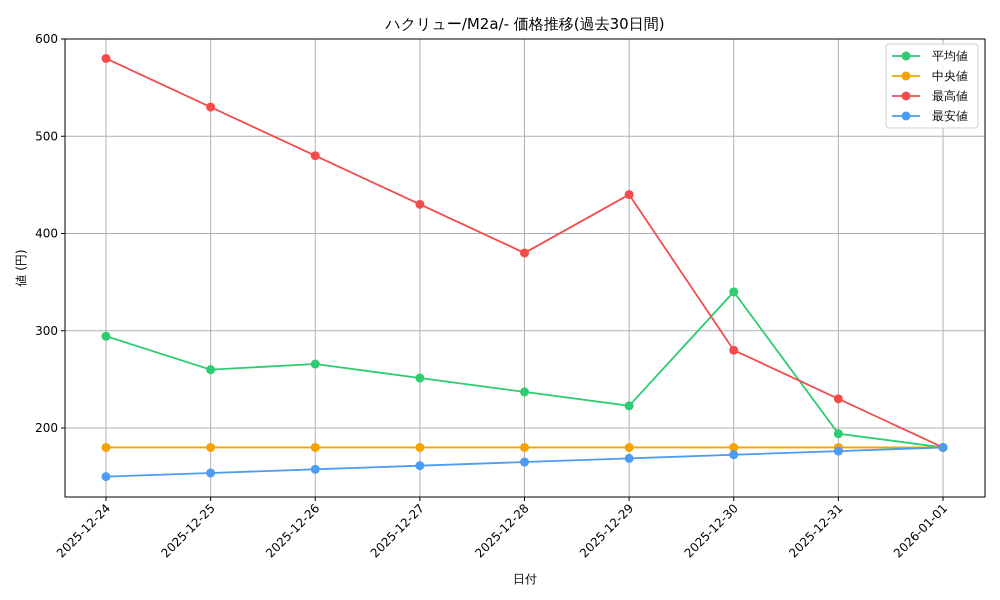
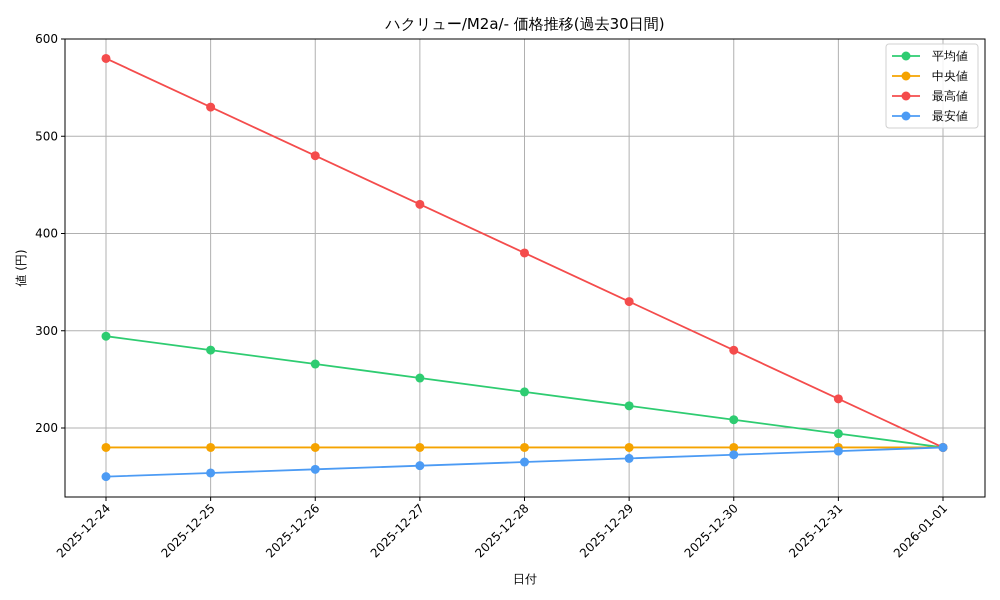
平均値/2025-12-25: 260 -> 280
最高値/2025-12-29: 440 -> 330
平均値/2025-12-30: 340 -> 210
